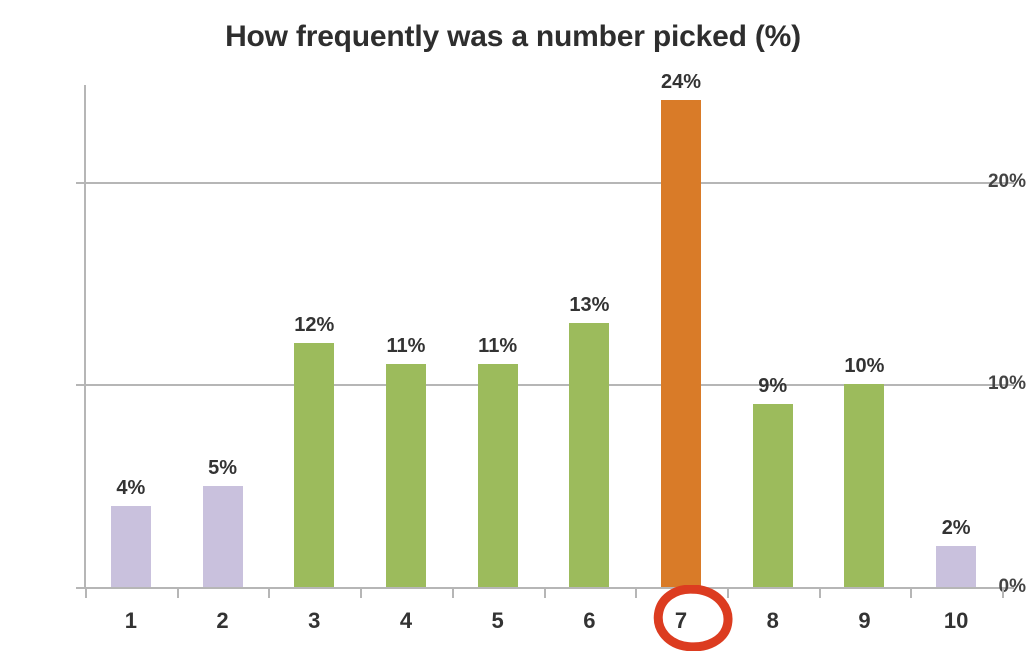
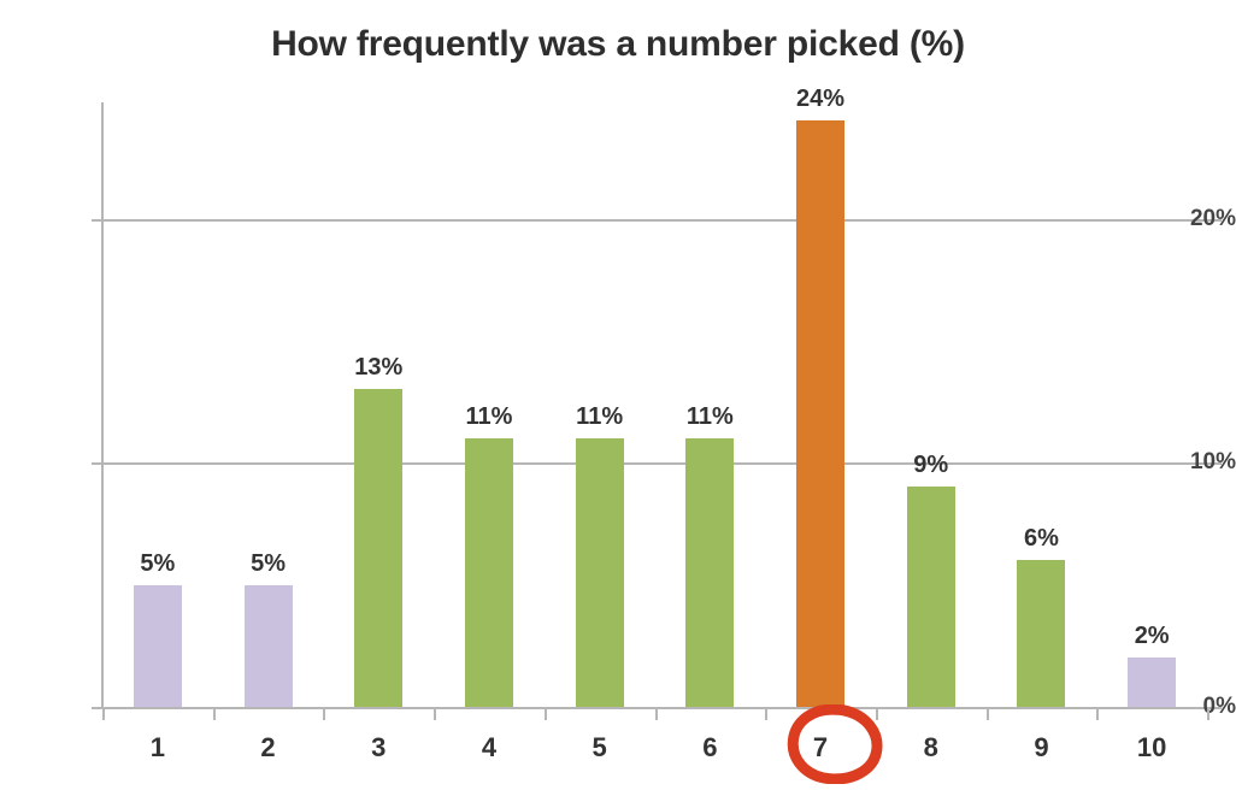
1: 4% -> 5%
3: 12% -> 13%
6: 13% -> 11%
9: 10% -> 6%
